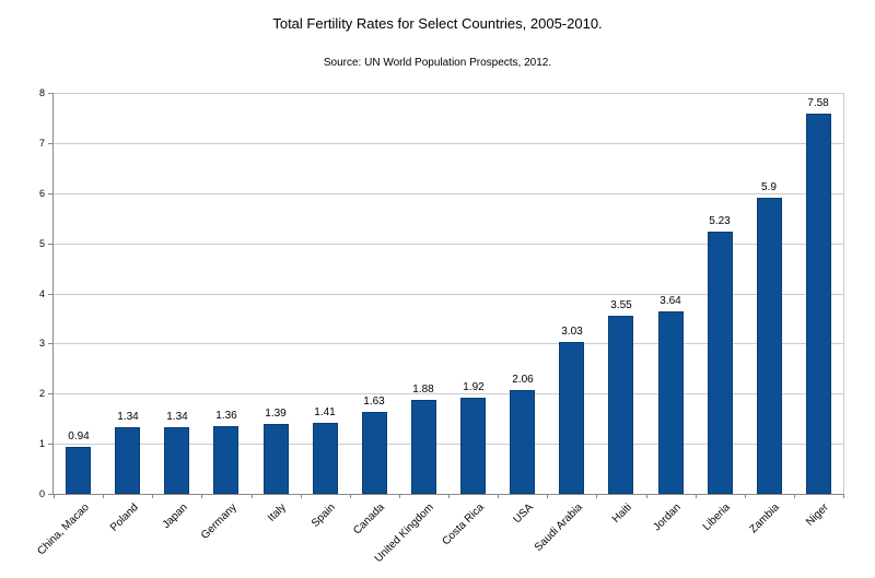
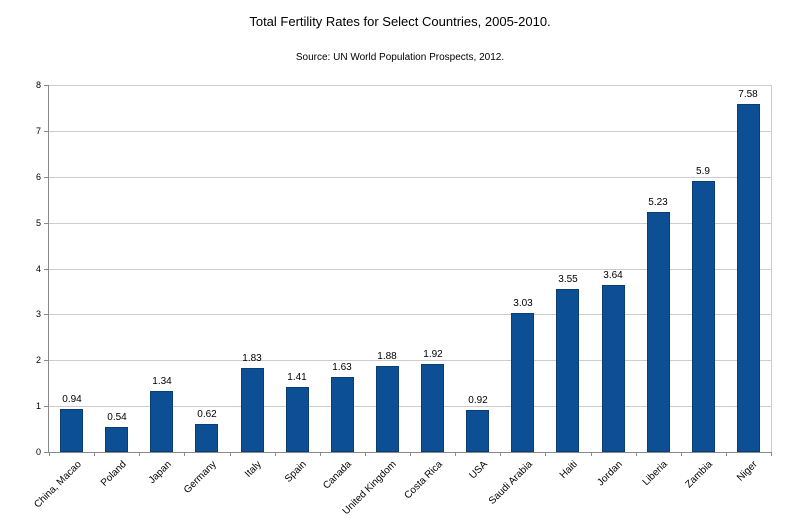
Poland: 1.34 -> 0.54
Germany: 1.36 -> 0.62
Italy: 1.39 -> 1.83
USA: 2.06 -> 0.92
